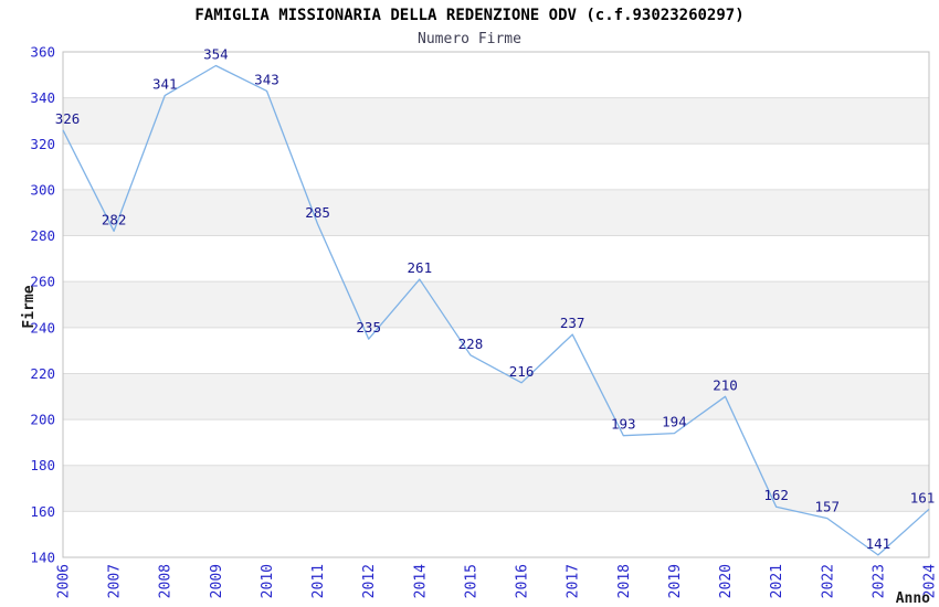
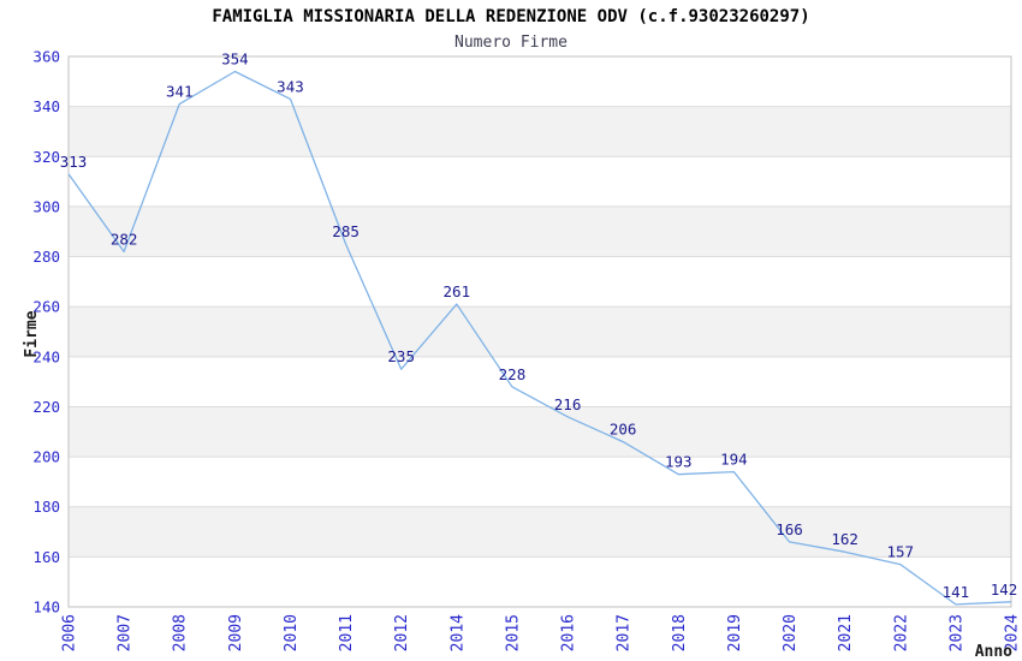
2006: 326 -> 313
2017: 237 -> 206
2020: 210 -> 166
2024: 161 -> 142
